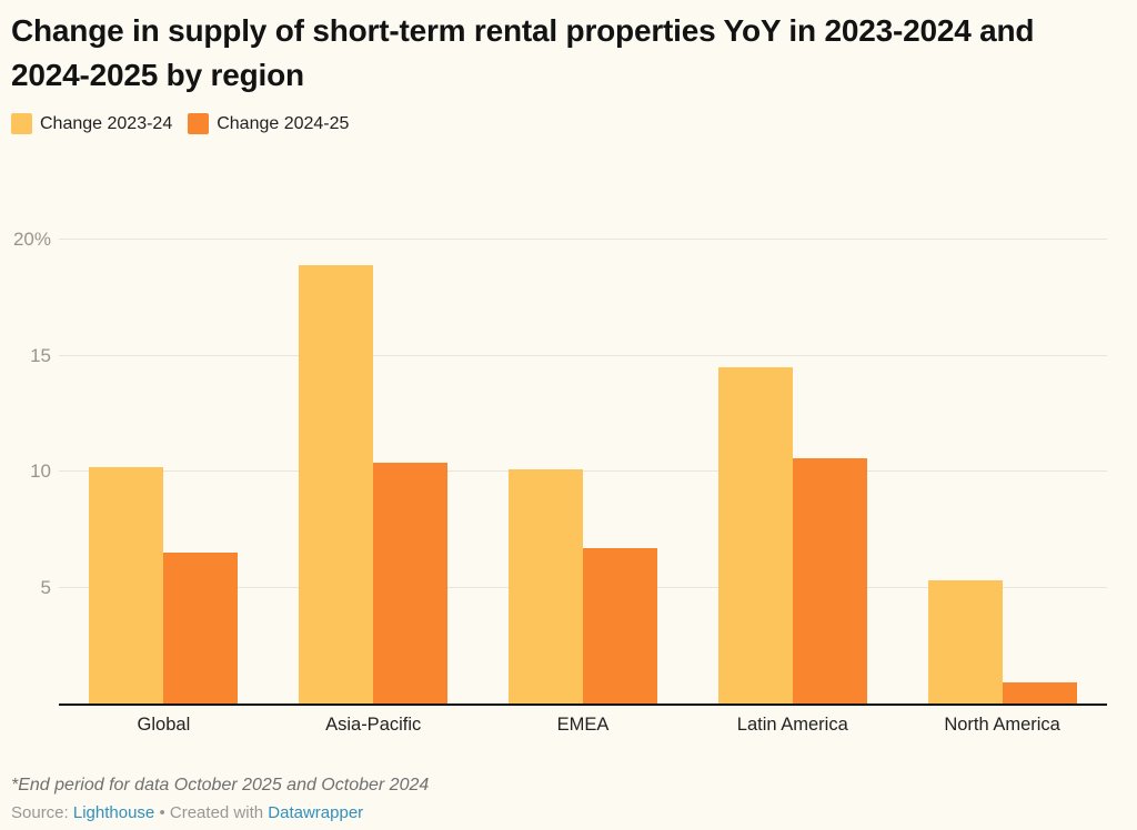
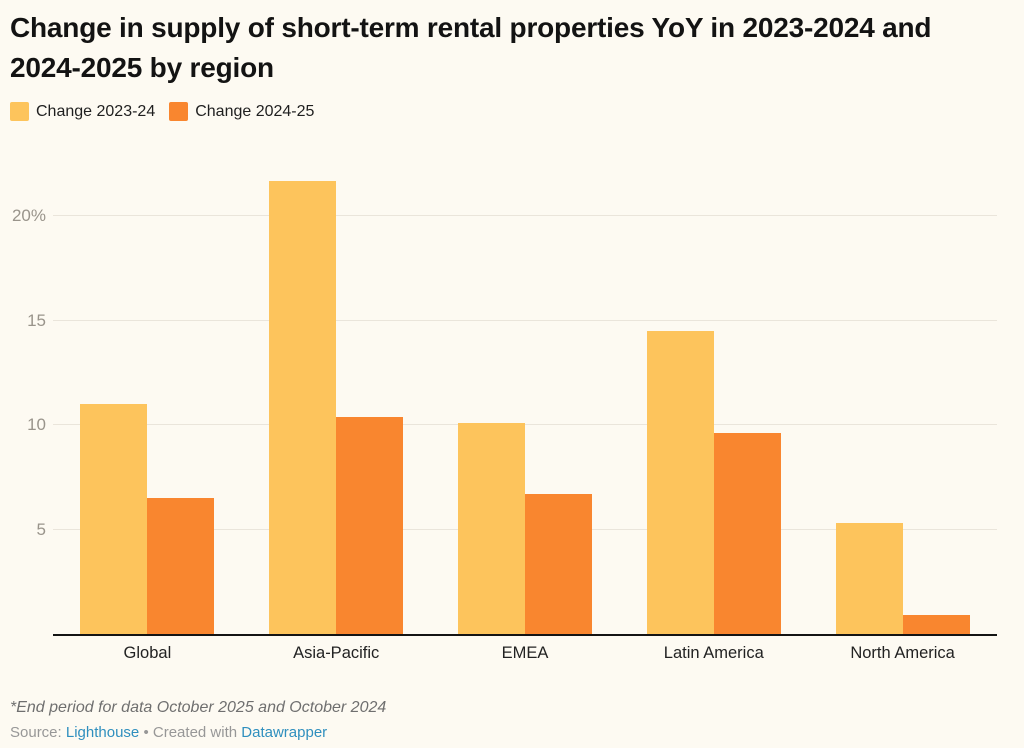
Change 2023-24/Global: 10.2% -> 11.0%
Change 2023-24/Asia-Pacific: 18.9% -> 21.7%
Change 2024-25/Latin America: 10.6% -> 9.6%
